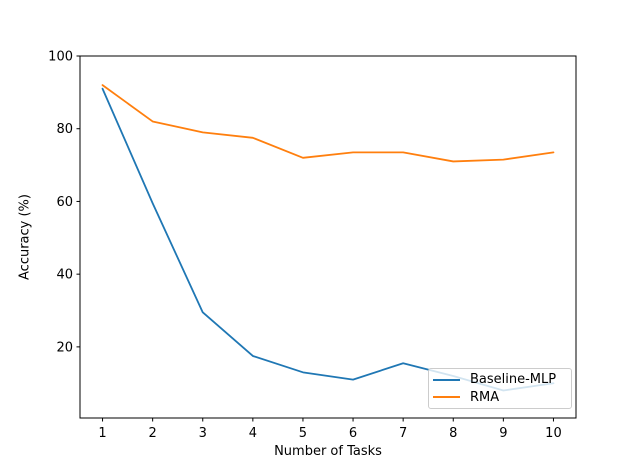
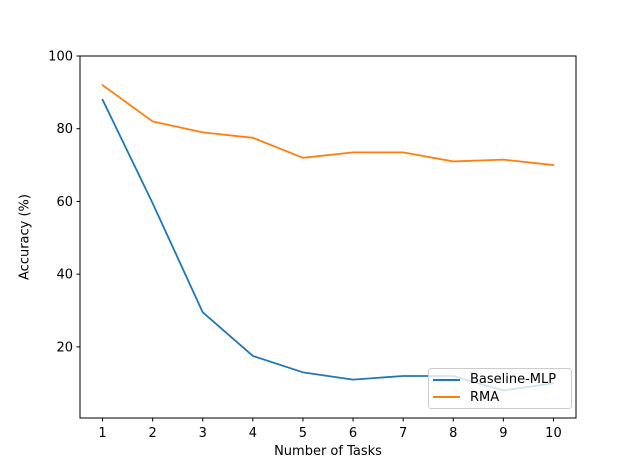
Baseline-MLP/1: 91 -> 88
Baseline-MLP/7: 16 -> 12
RMA/10: 74 -> 70
